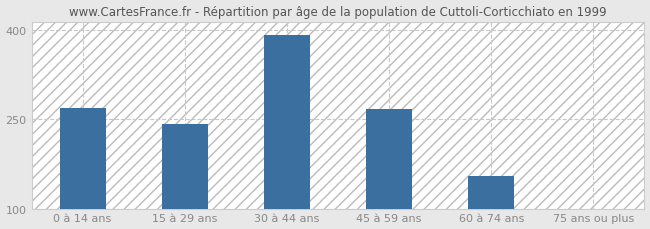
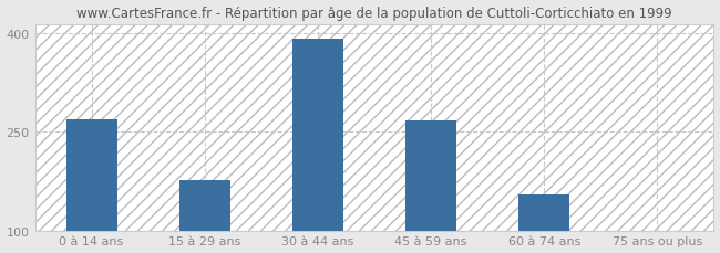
15 à 29 ans: 243 -> 176
